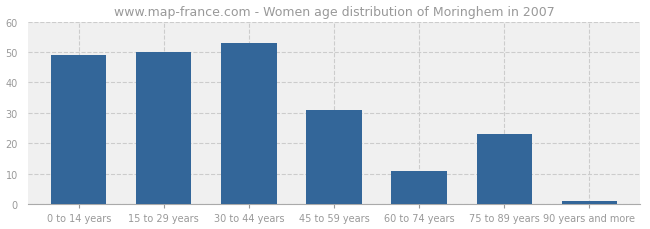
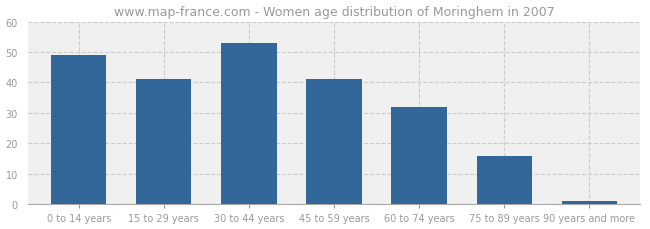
15 to 29 years: 50 -> 41
45 to 59 years: 31 -> 41
60 to 74 years: 11 -> 32
75 to 89 years: 23 -> 16
